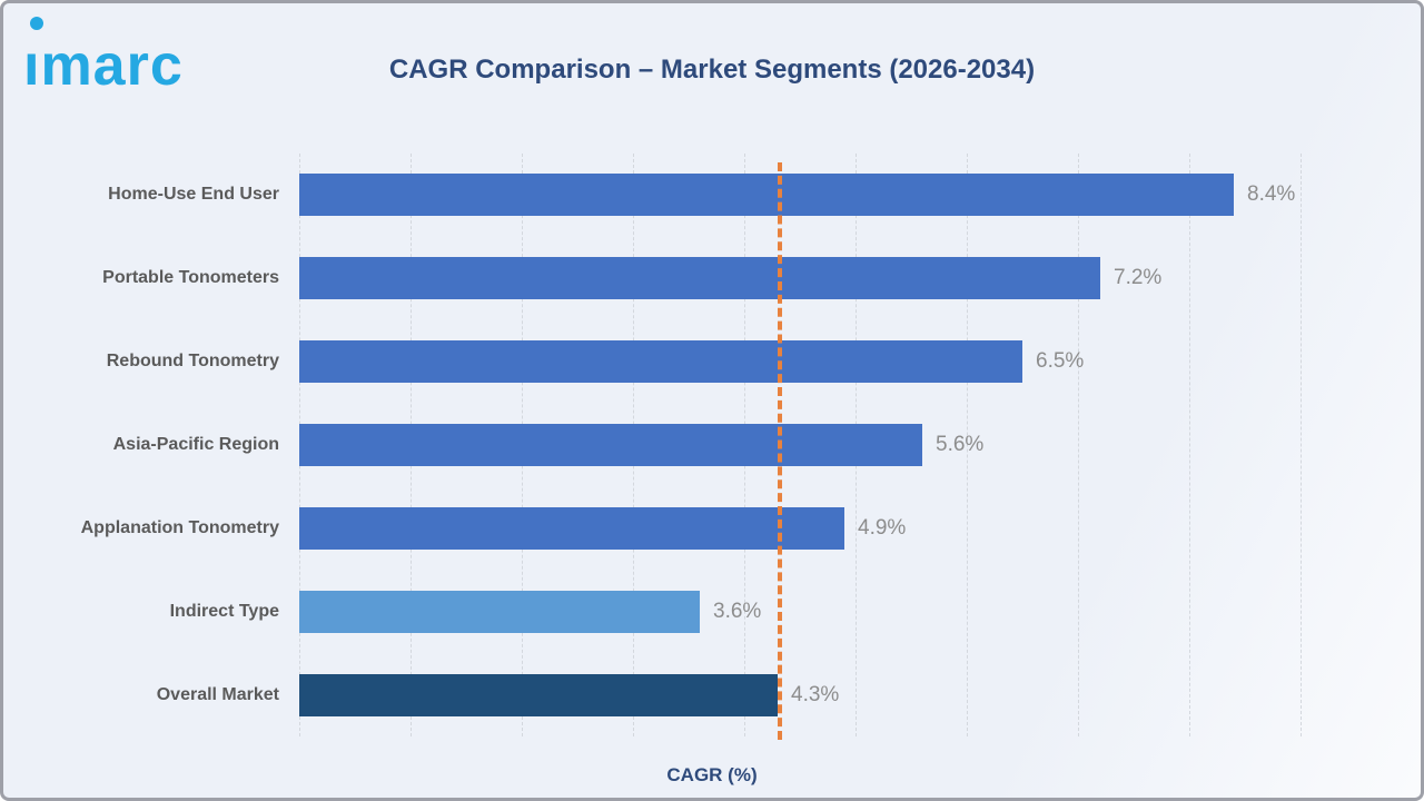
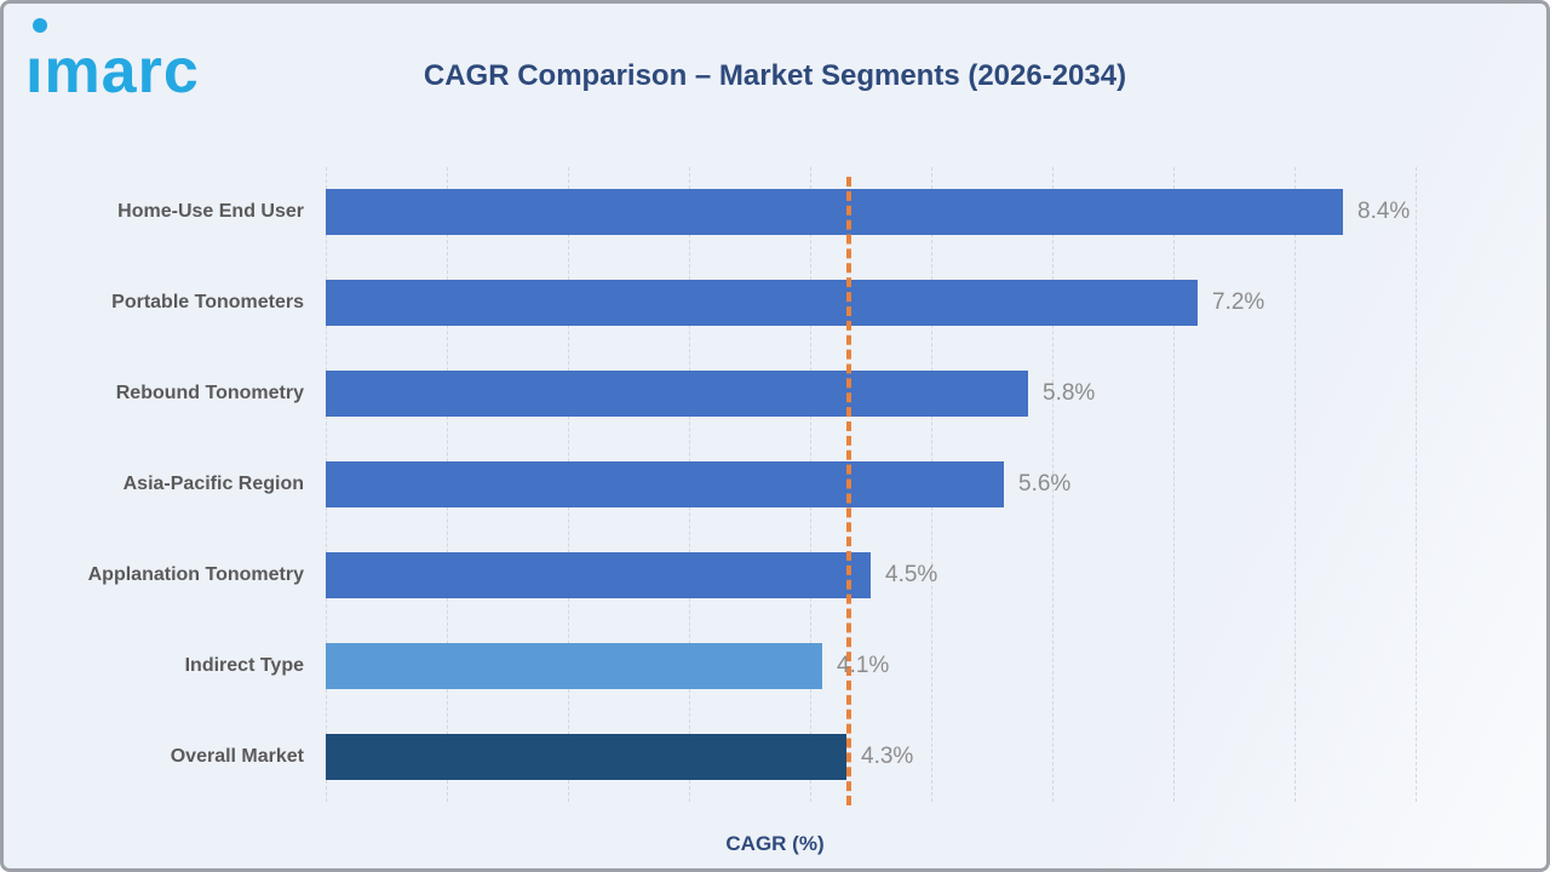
Rebound Tonometry: 6.5% -> 5.8%
Applanation Tonometry: 4.9% -> 4.5%
Indirect Type: 3.6% -> 4.1%
